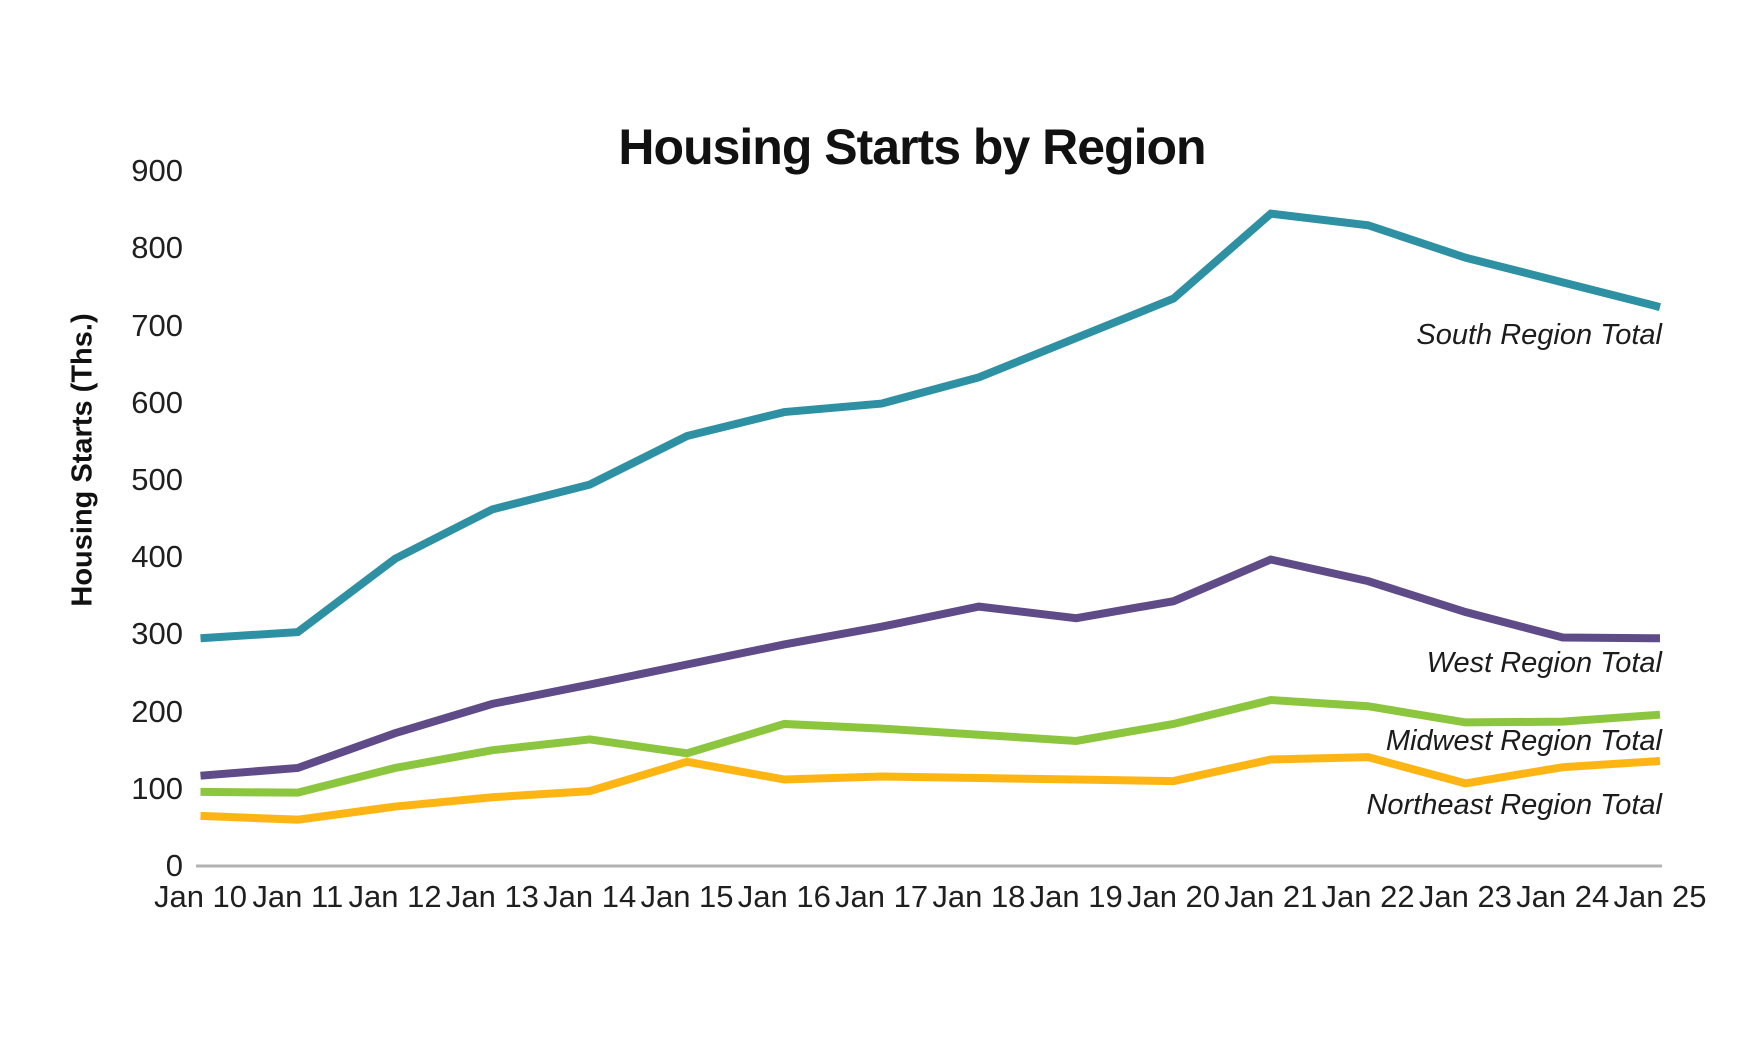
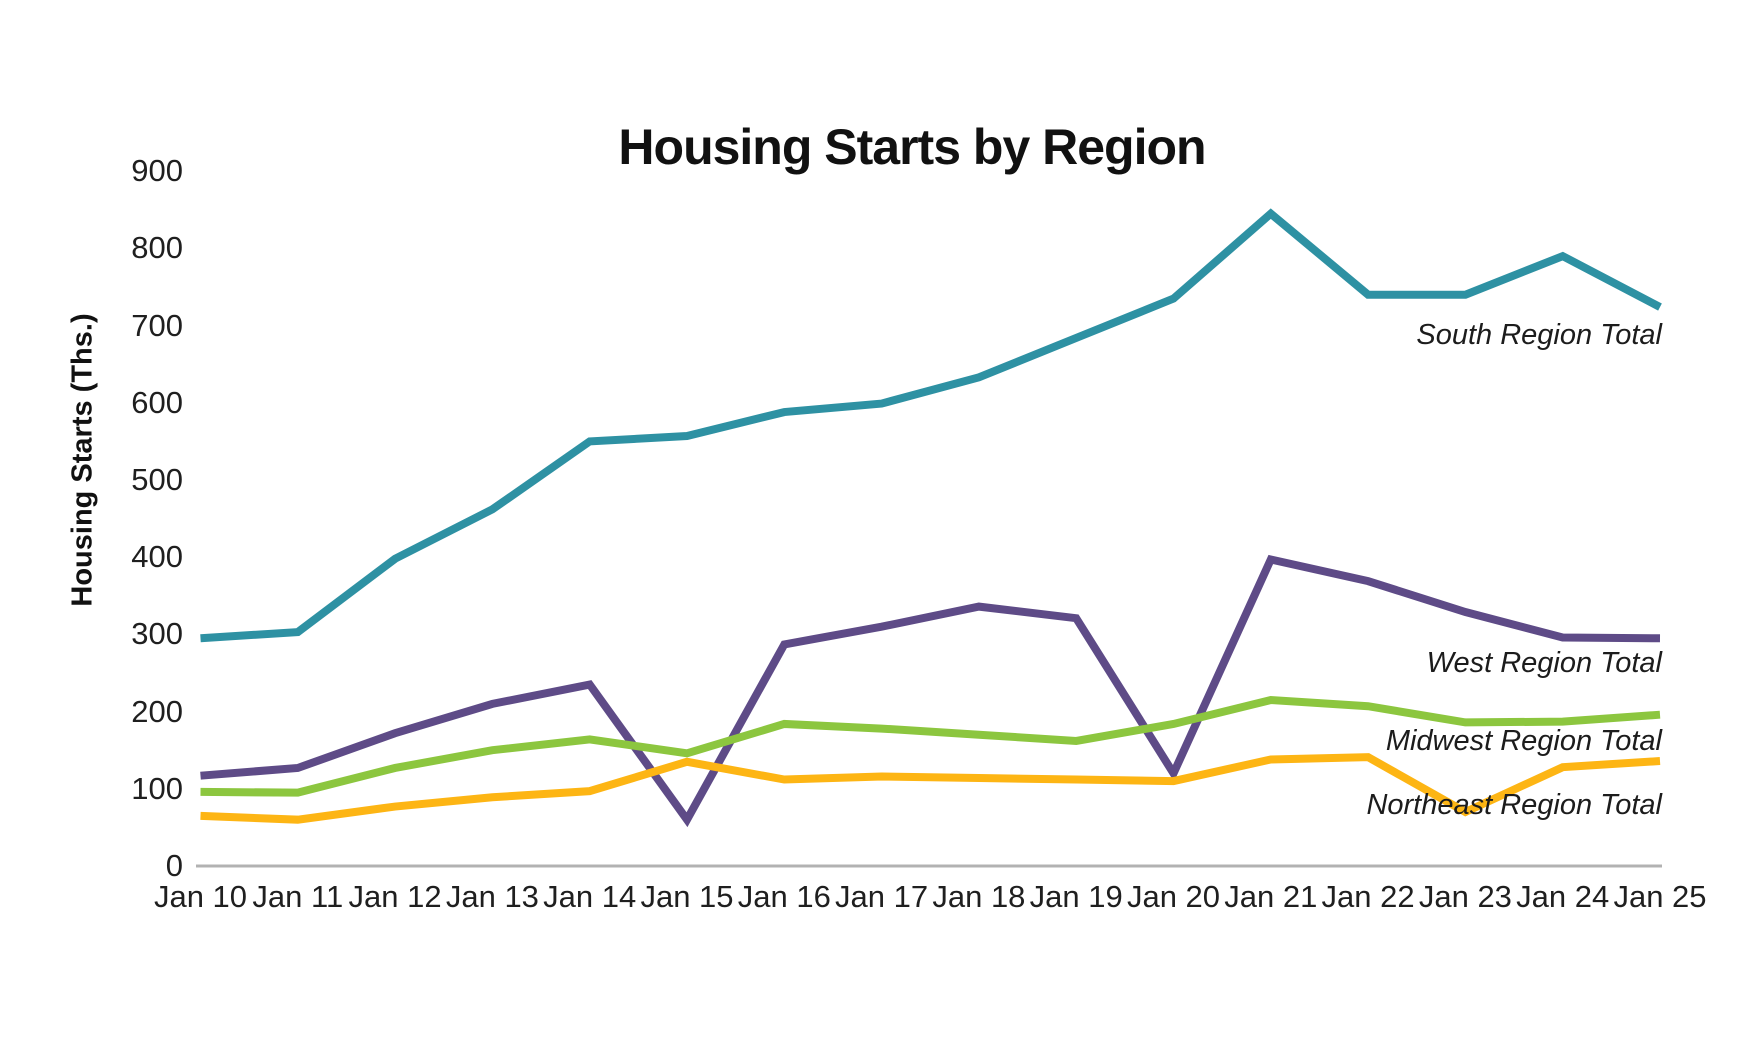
South Region Total/Jan 14: 490 -> 550
West Region Total/Jan 15: 260 -> 60
West Region Total/Jan 20: 340 -> 120
South Region Total/Jan 22: 830 -> 740
South Region Total/Jan 23: 790 -> 740
Northeast Region Total/Jan 23: 110 -> 70
South Region Total/Jan 24: 760 -> 790
